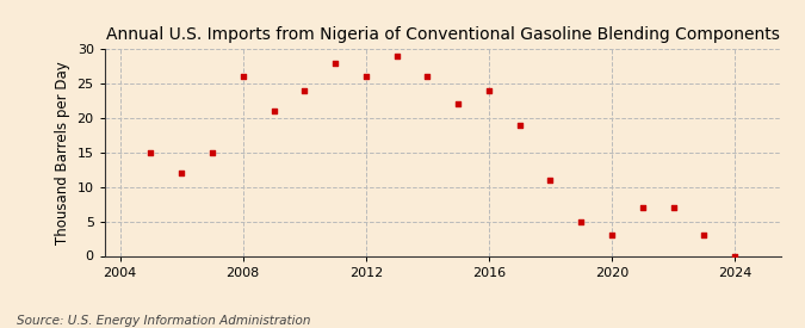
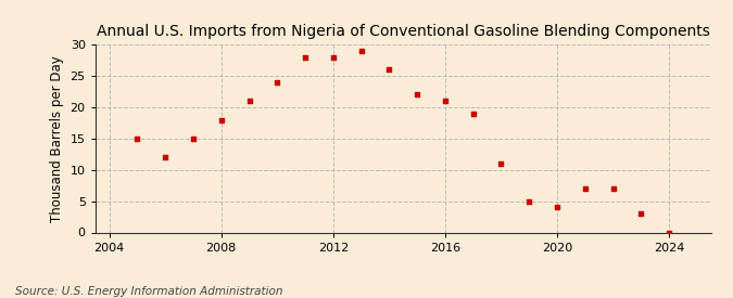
2008: 26 -> 18
2012: 26 -> 28
2016: 24 -> 21
2020: 3 -> 4
